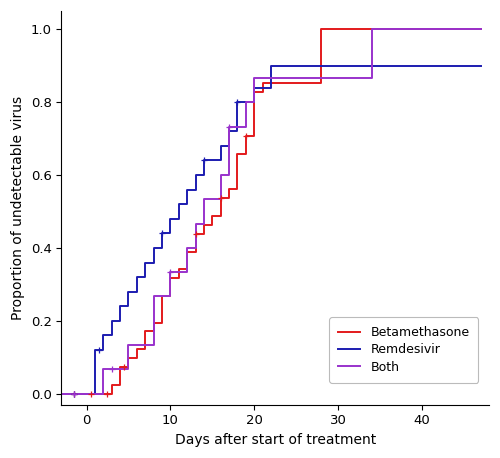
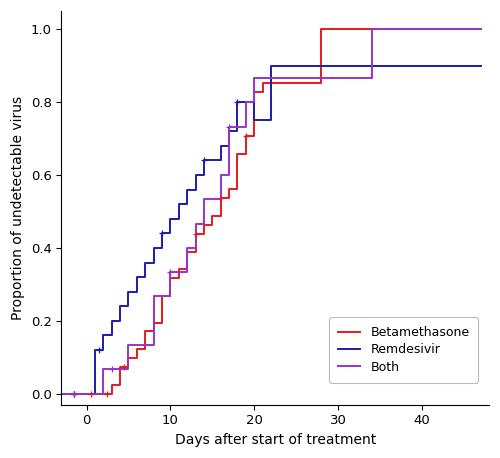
Remdesivir/20: 0.84 -> 0.75
